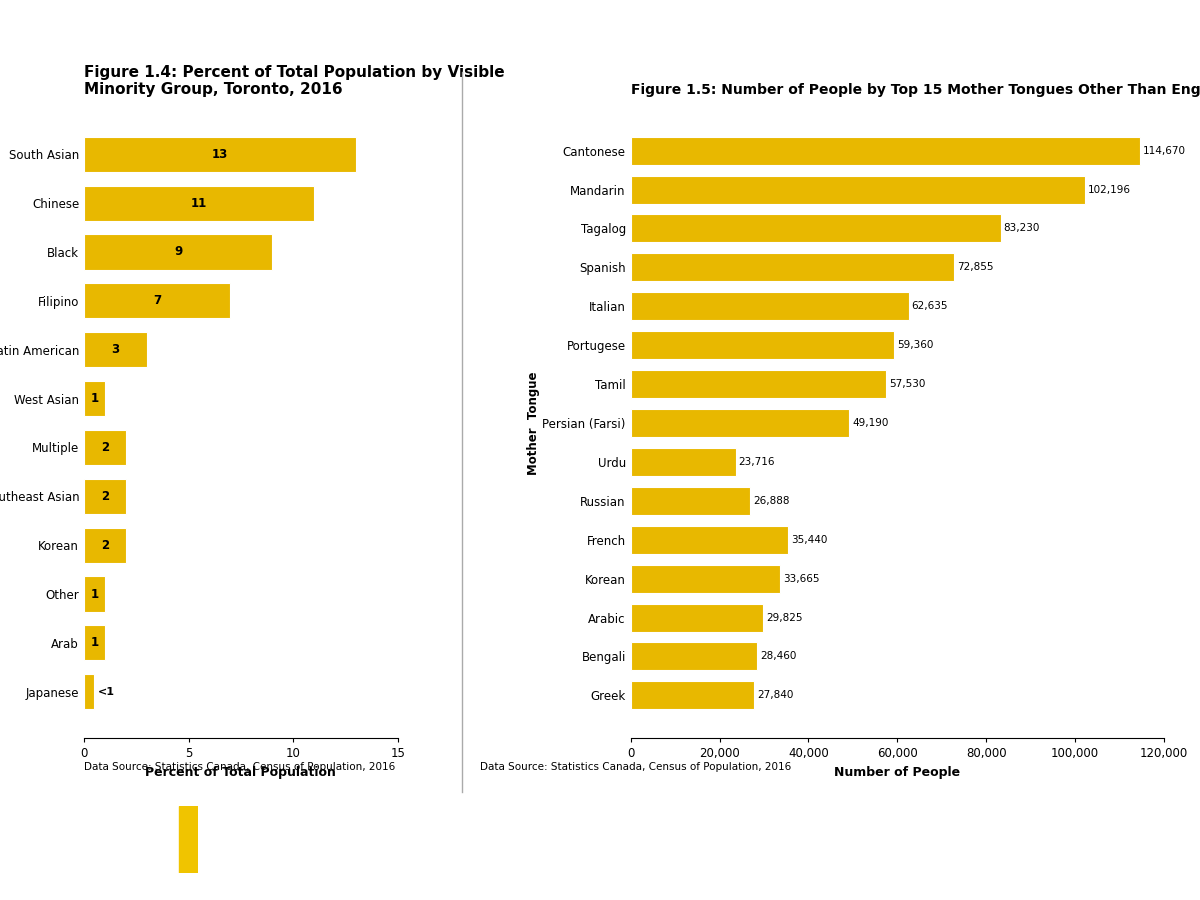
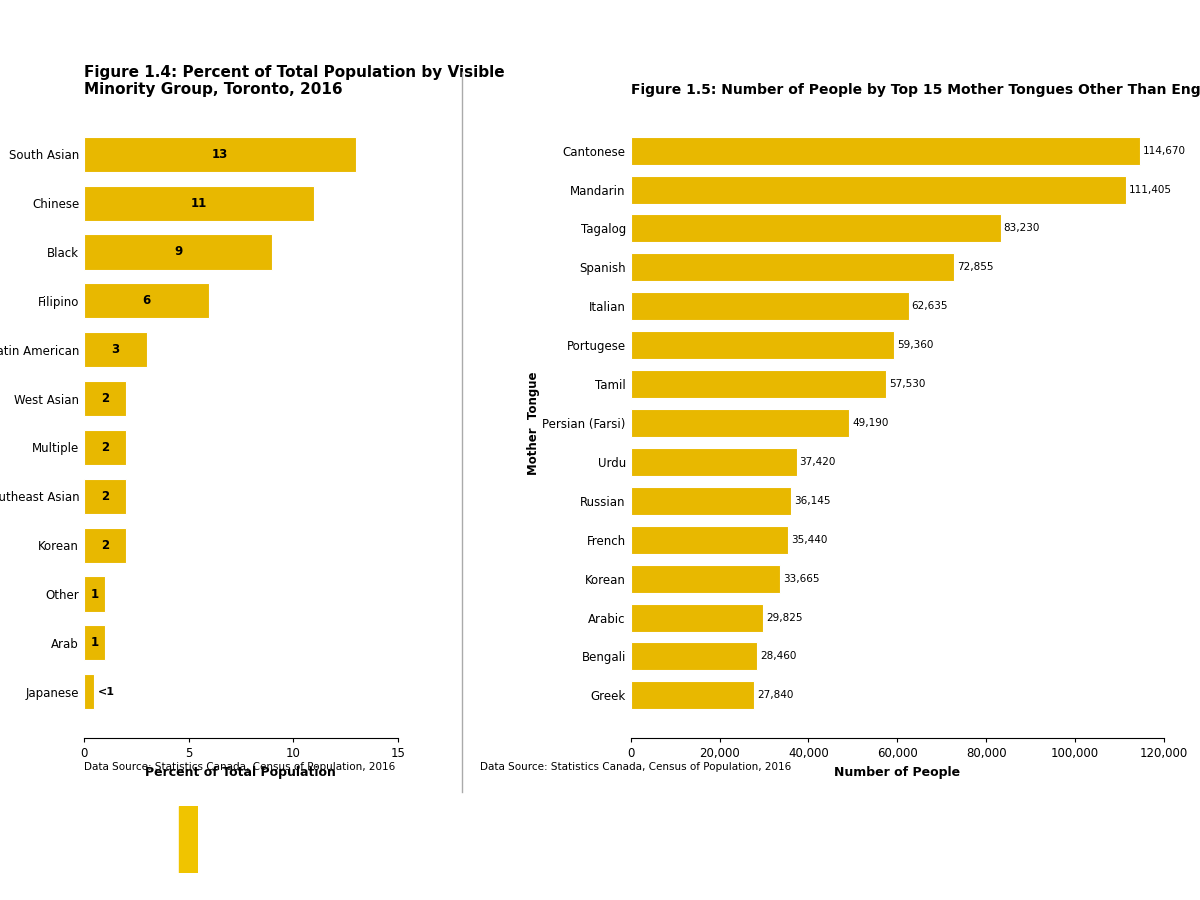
Filipino: 7 -> 6
West Asian: 1 -> 2
Mandarin: 102,196 -> 111,405
Urdu: 23,716 -> 37,420
Russian: 26,888 -> 36,145
